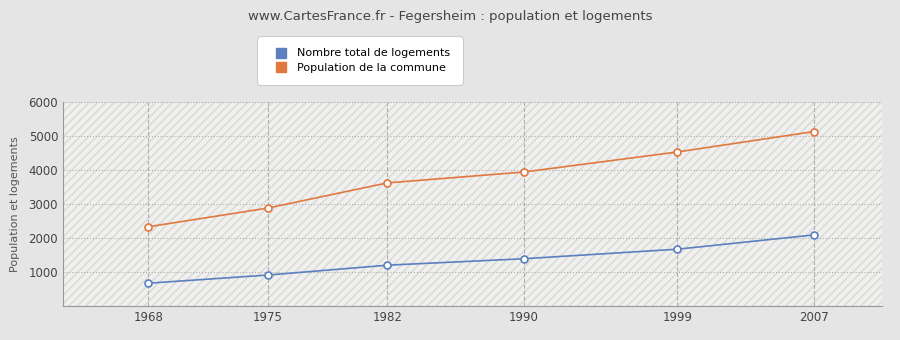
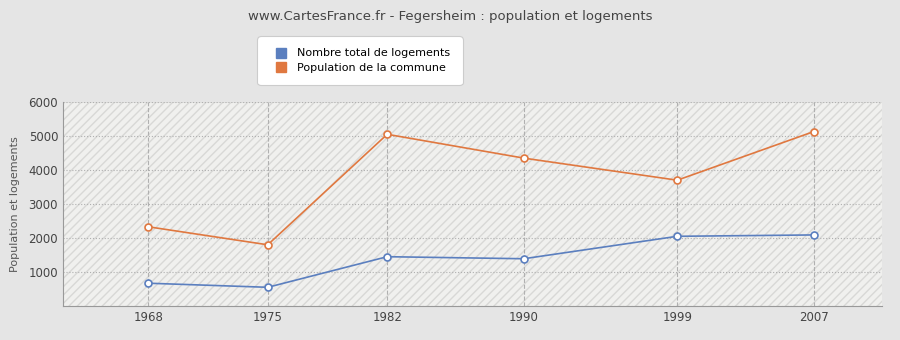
Nombre total de logements/1975: 910 -> 550
Population de la commune/1975: 2880 -> 1800
Nombre total de logements/1982: 1200 -> 1450
Population de la commune/1982: 3620 -> 5050
Population de la commune/1990: 3940 -> 4350
Nombre total de logements/1999: 1670 -> 2050
Population de la commune/1999: 4530 -> 3700
